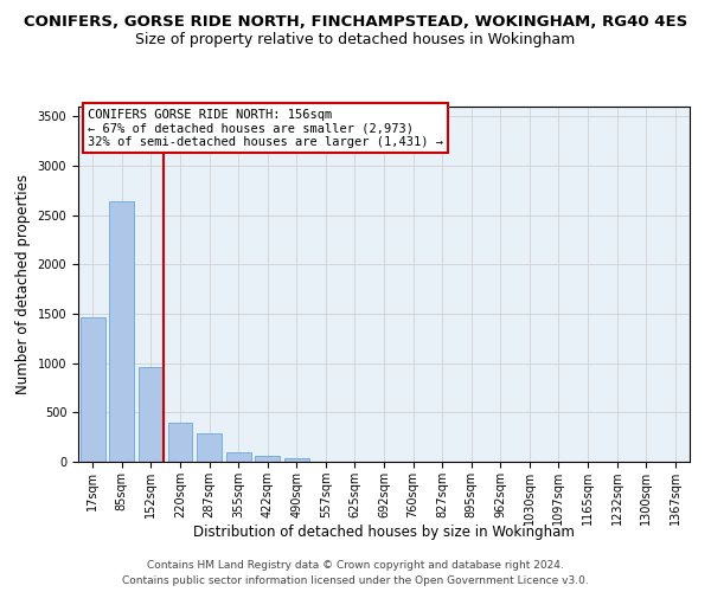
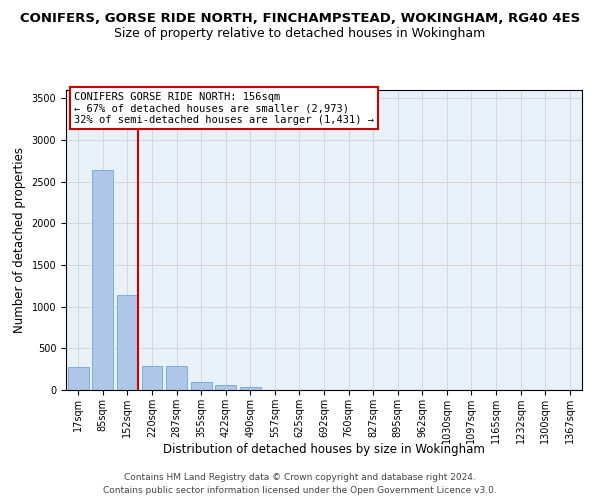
17sqm: 1460 -> 280
152sqm: 960 -> 1140
220sqm: 400 -> 280
